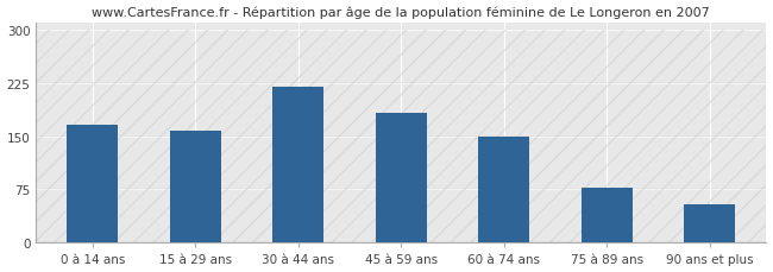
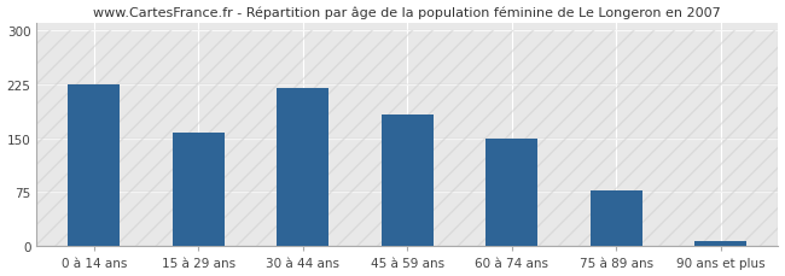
0 à 14 ans: 166 -> 224
90 ans et plus: 54 -> 8
